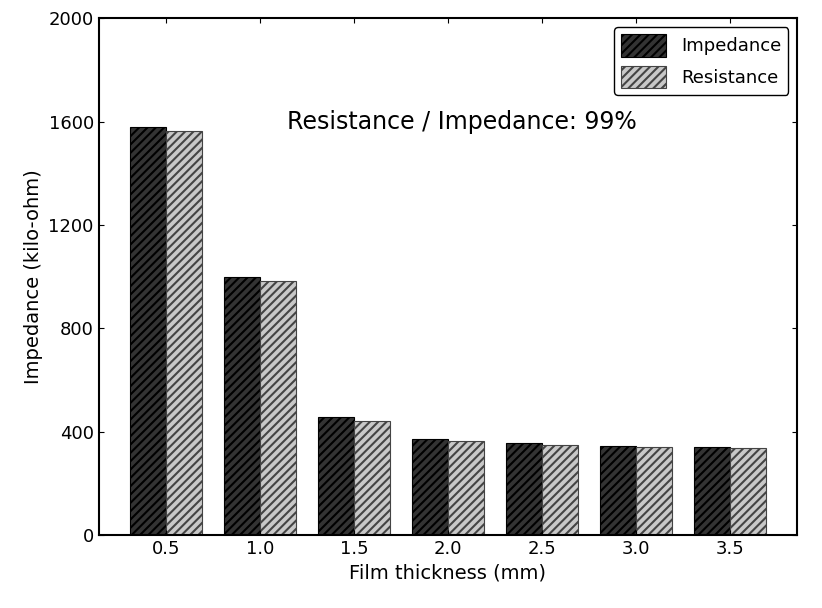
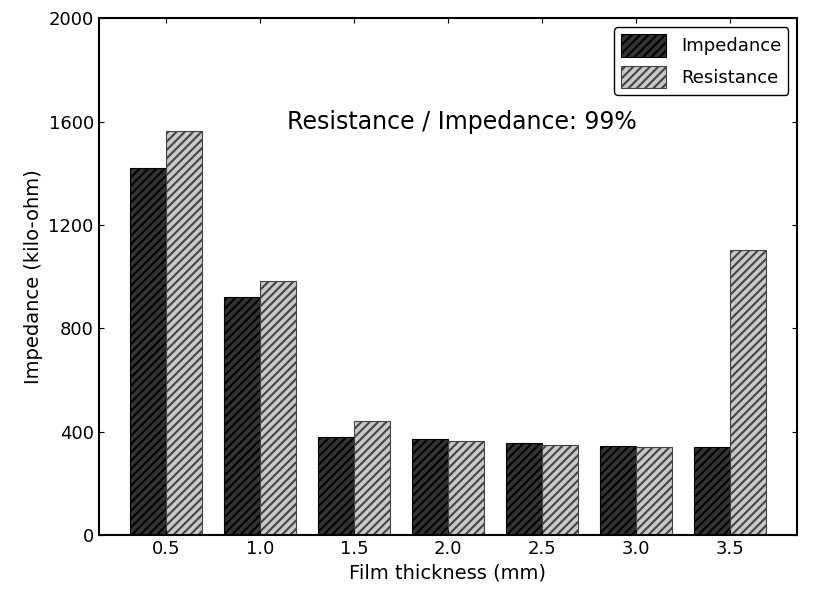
Impedance/0.5: 1580 -> 1420
Impedance/1.0: 1000 -> 920
Impedance/1.5: 455 -> 380
Resistance/3.5: 335 -> 1105
